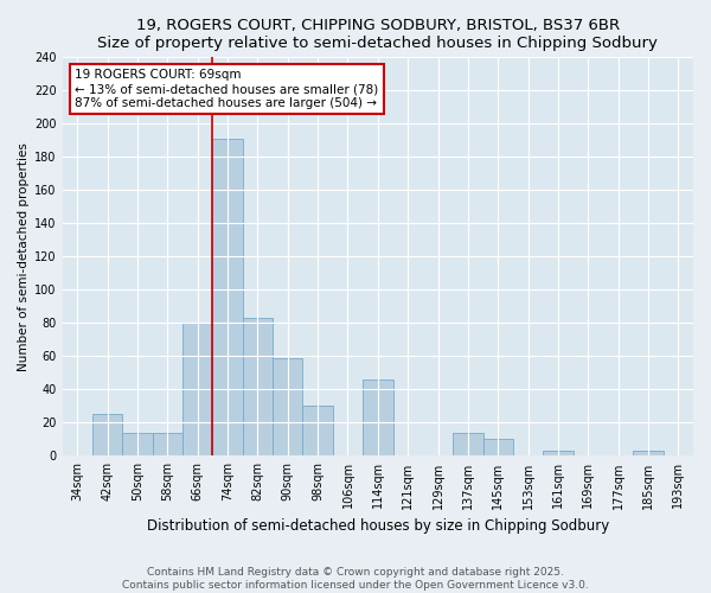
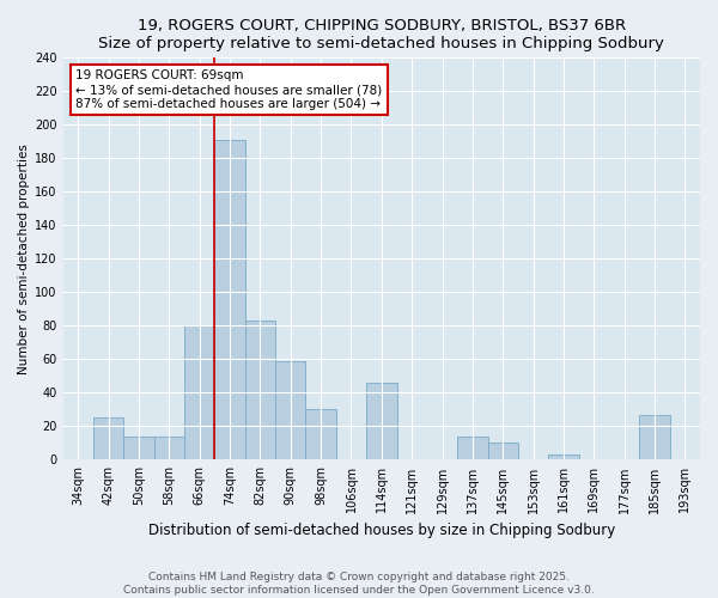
185sqm: 3 -> 27
